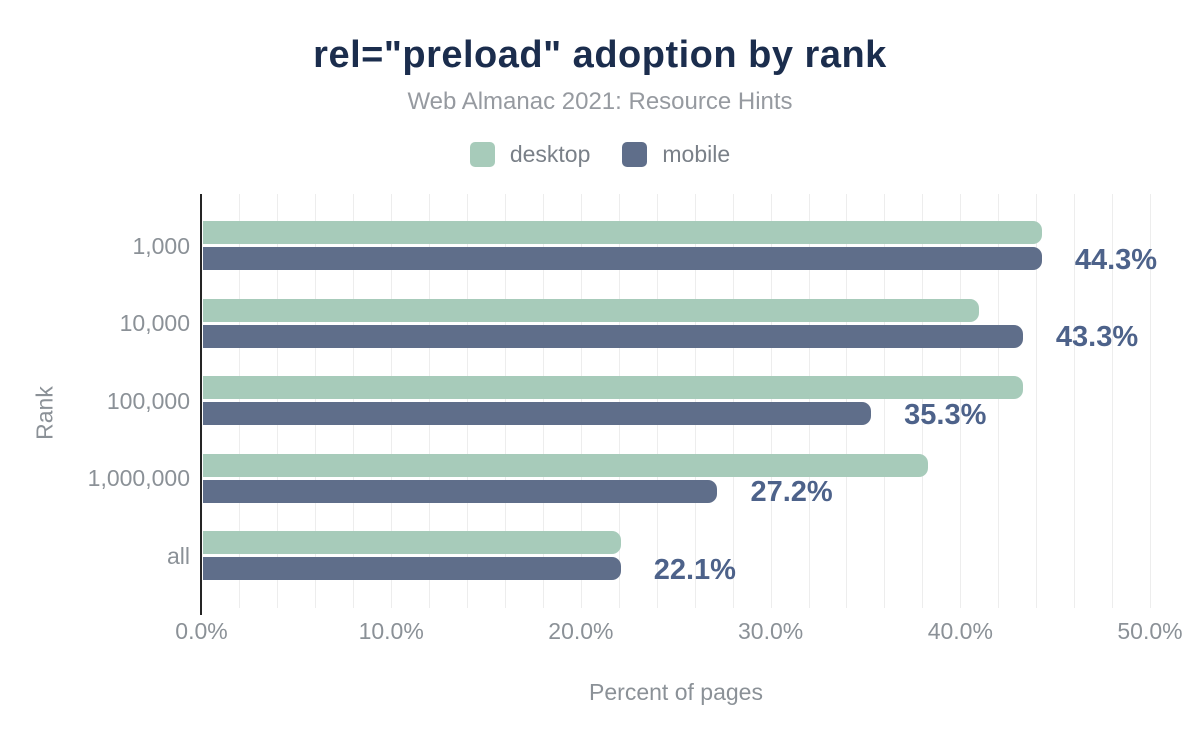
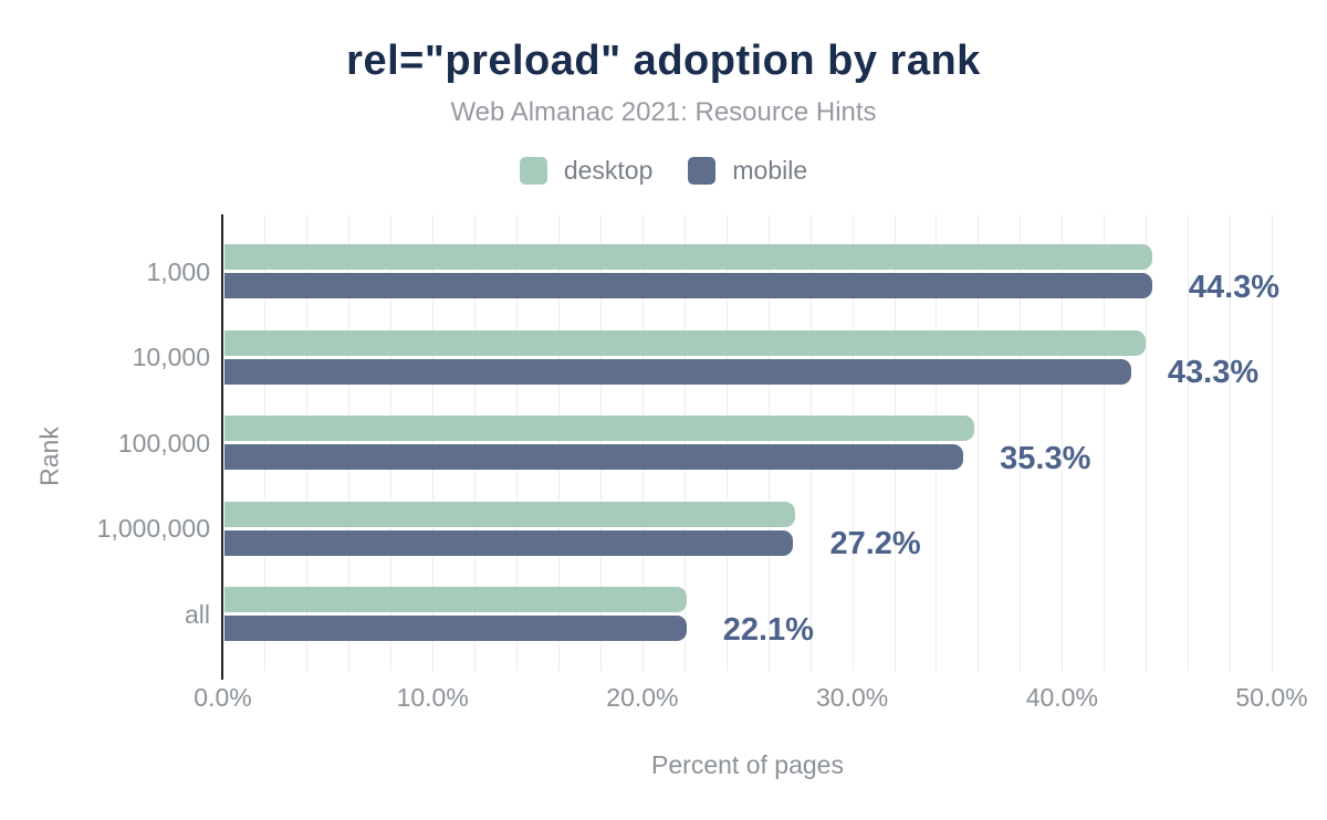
desktop/10,000: 41.0% -> 44.0%
desktop/100,000: 43.3% -> 35.8%
desktop/1,000,000: 38.3% -> 27.3%
